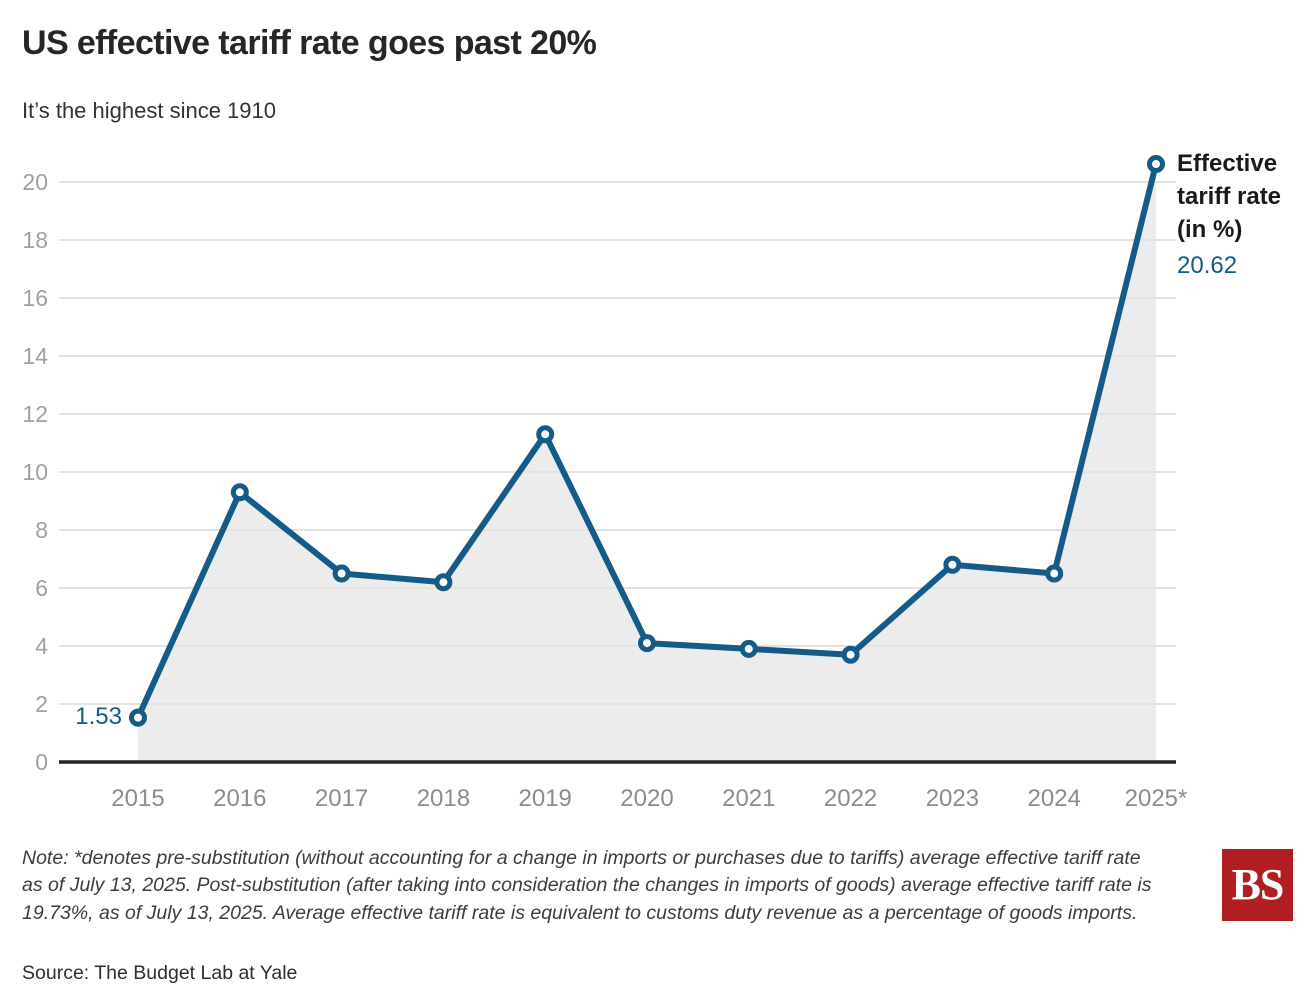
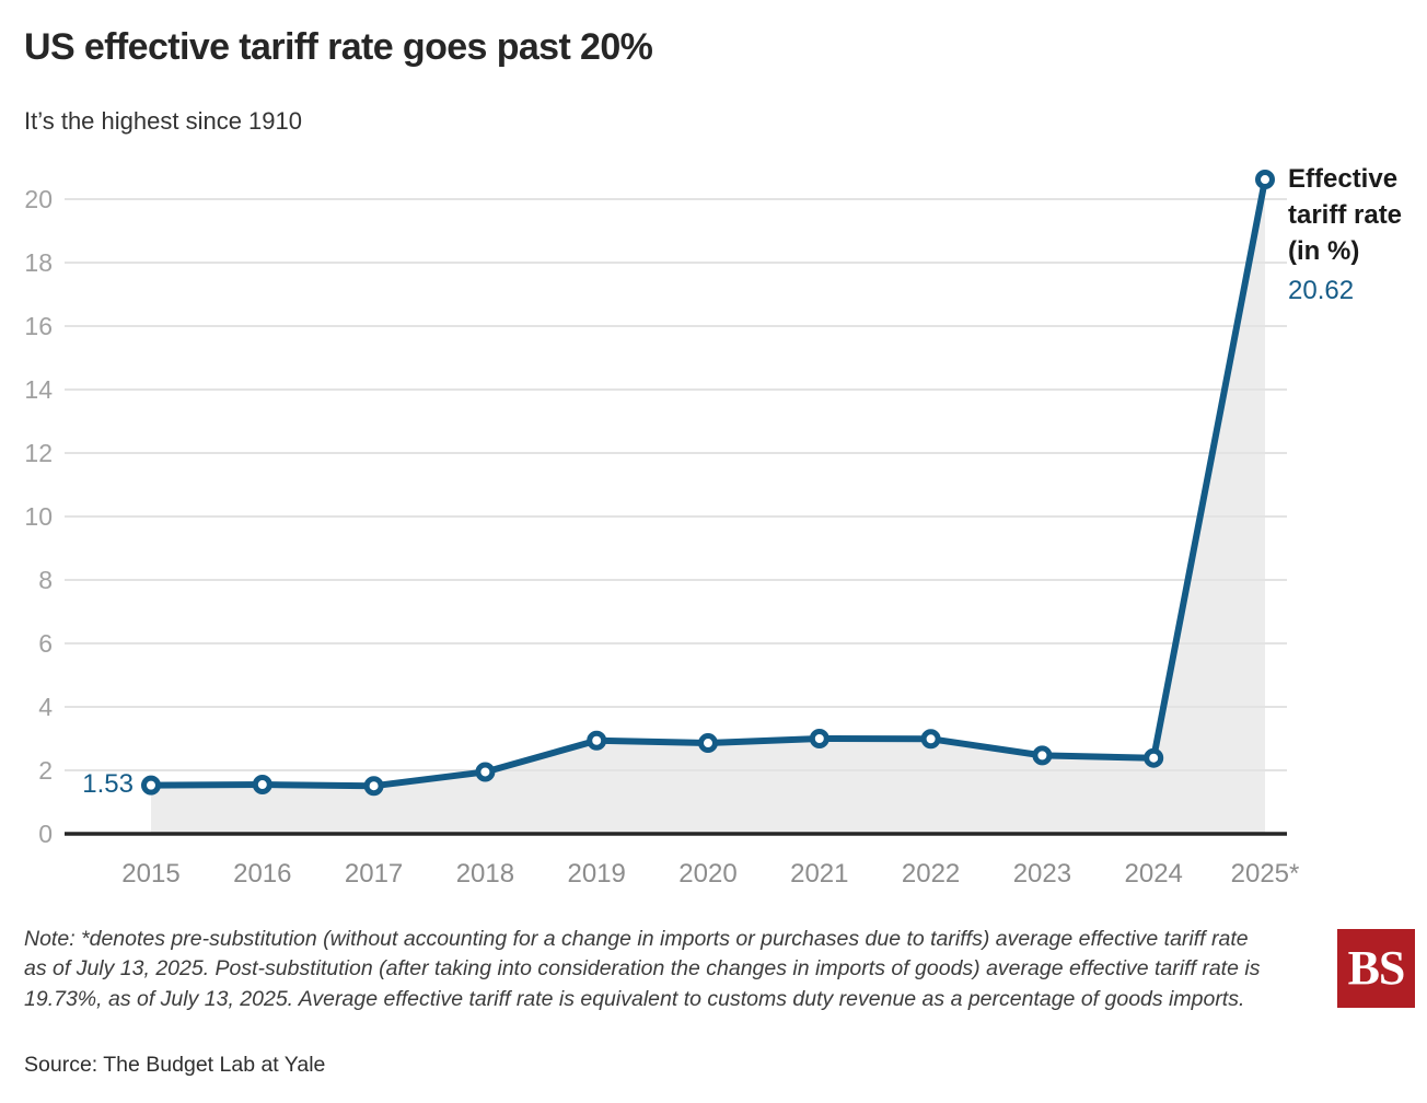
2016: 9.3 -> 1.6
2017: 6.5 -> 1.5
2018: 6.2 -> 1.9
2019: 11.3 -> 2.9
2020: 4.1 -> 2.9
2021: 3.9 -> 3.0
2022: 3.7 -> 3.0
2023: 6.8 -> 2.5
2024: 6.5 -> 2.4
